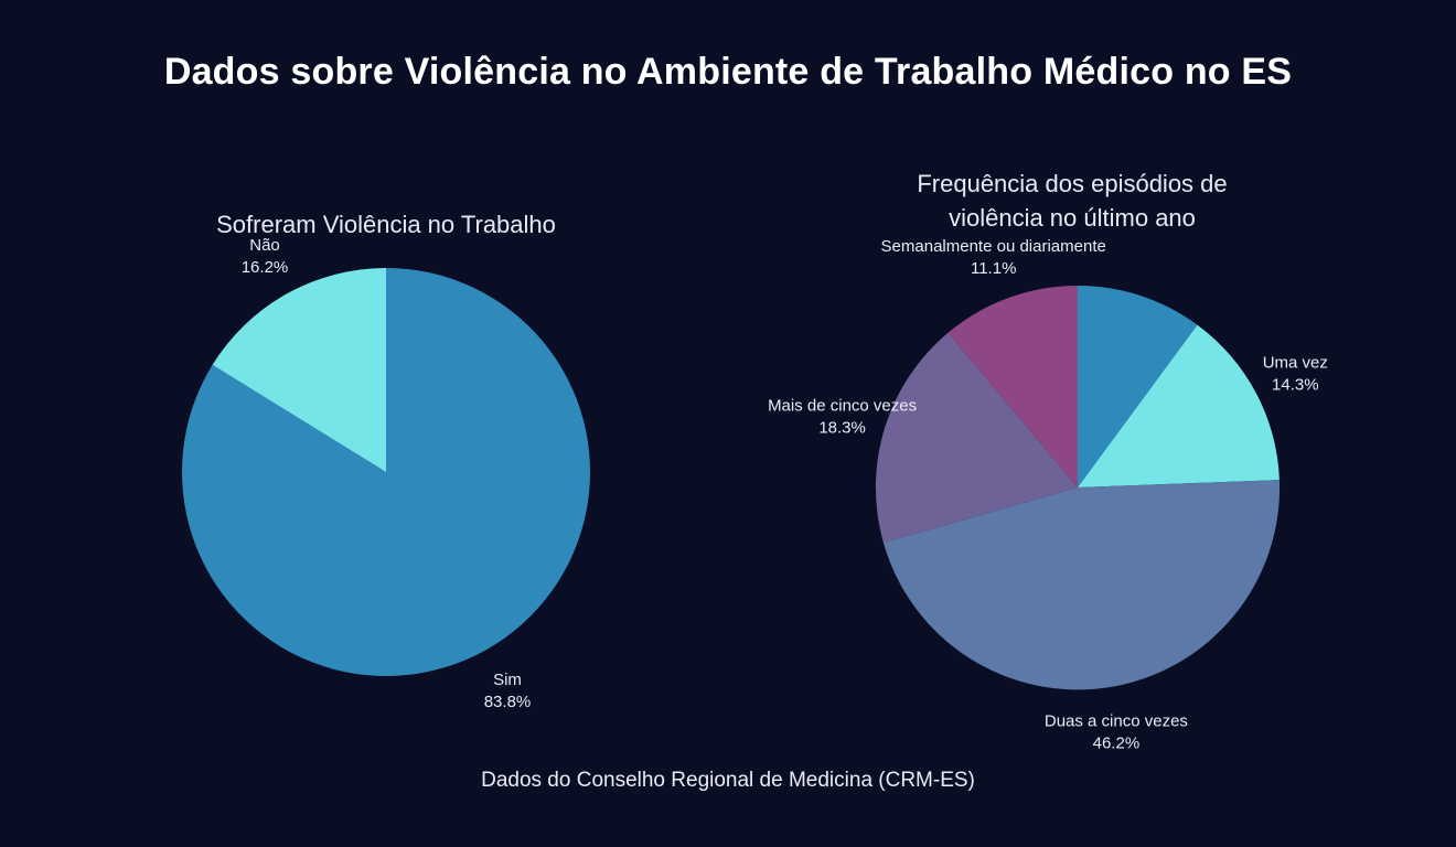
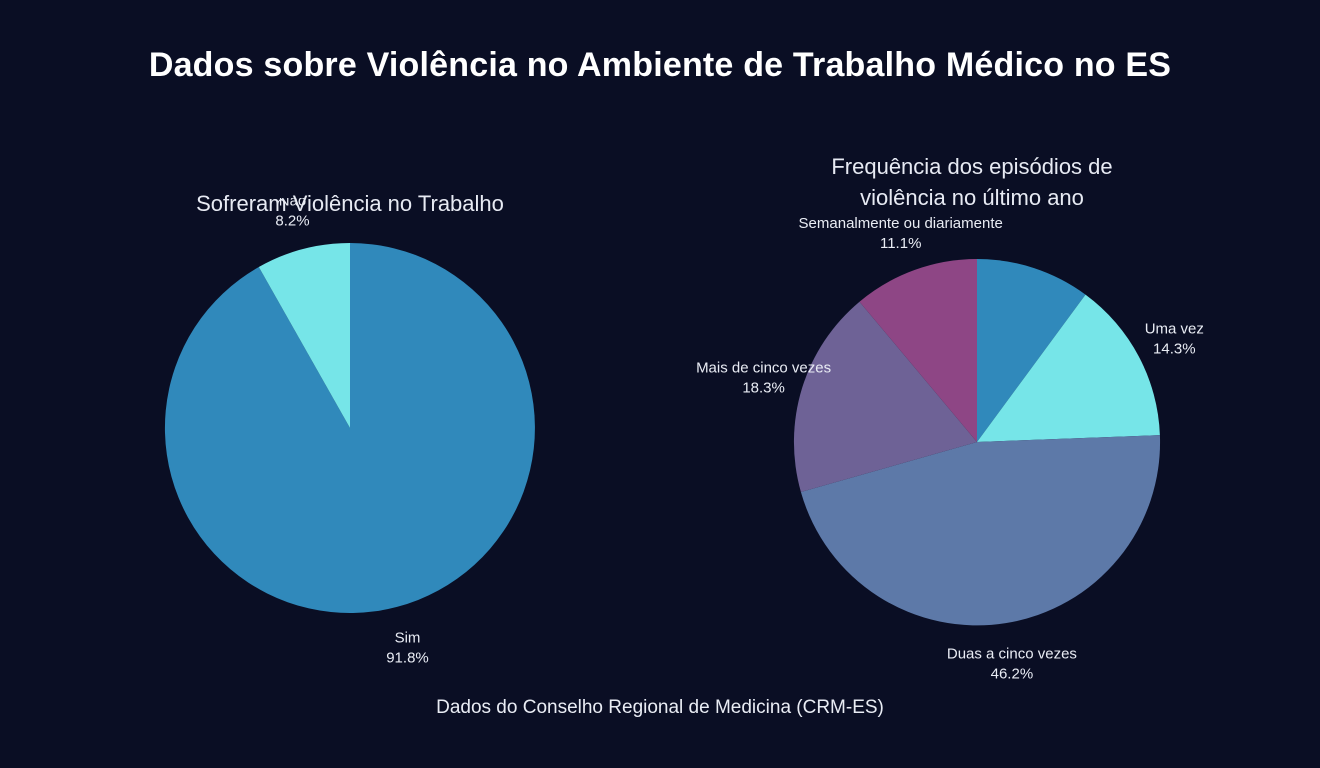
Sofreram Violência no Trabalho/Sim: 83.8% -> 91.8%
Sofreram Violência no Trabalho/Não: 16.2% -> 8.2%
